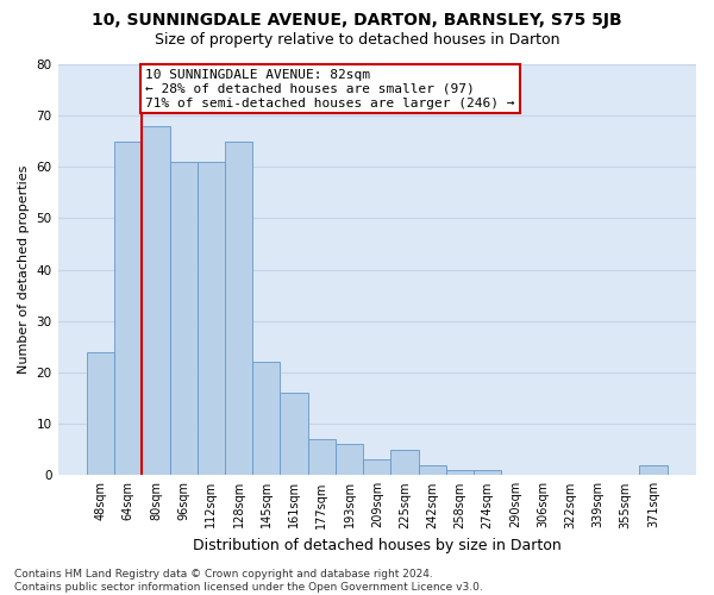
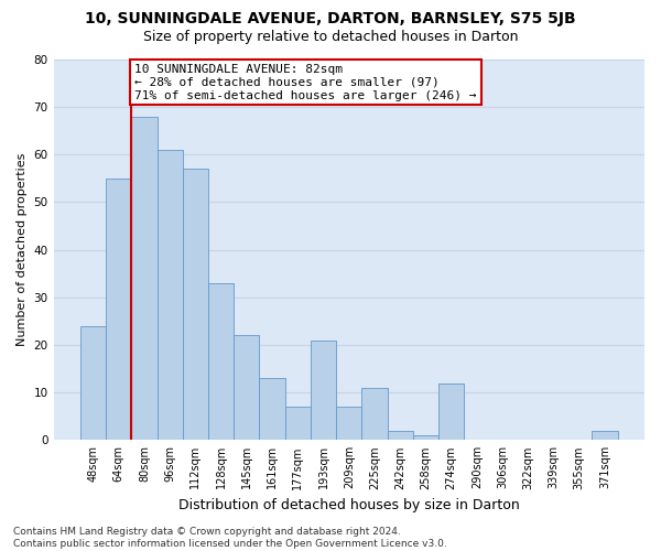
64sqm: 65 -> 55
112sqm: 61 -> 57
128sqm: 65 -> 33
161sqm: 16 -> 13
193sqm: 6 -> 21
209sqm: 3 -> 7
225sqm: 5 -> 11
274sqm: 1 -> 12
